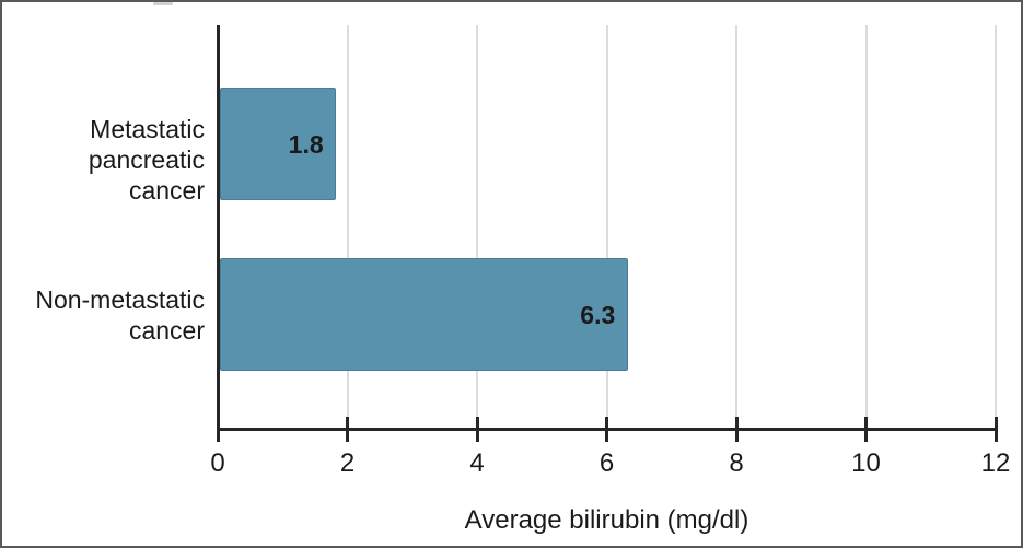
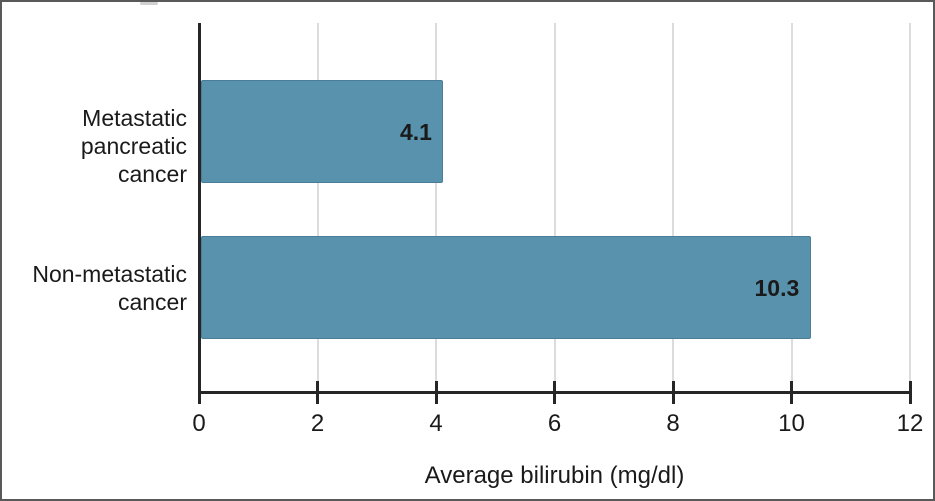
Metastatic pancreatic cancer: 1.8 -> 4.1
Non-metastatic cancer: 6.3 -> 10.3
